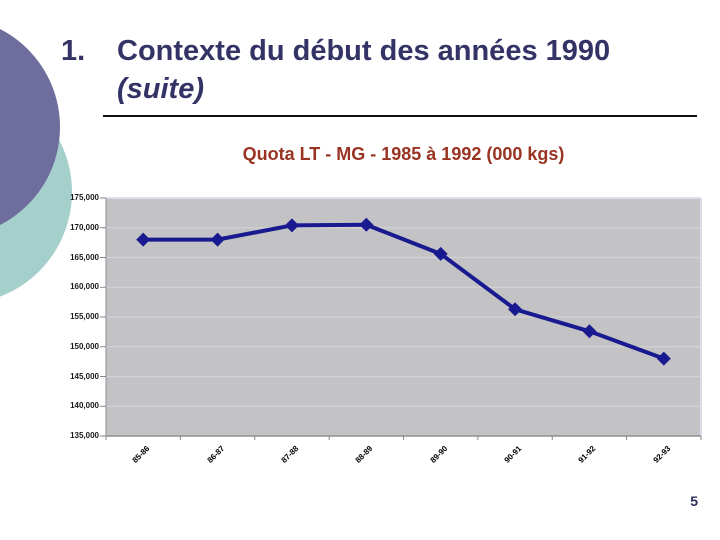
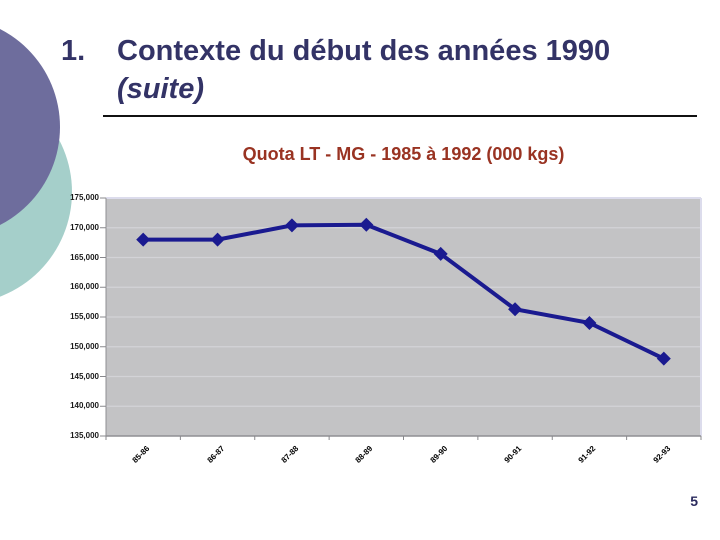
91-92: 153000 -> 154000
